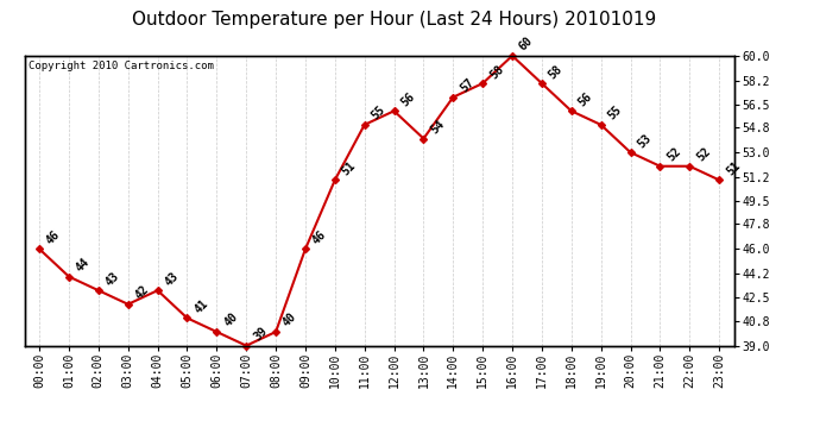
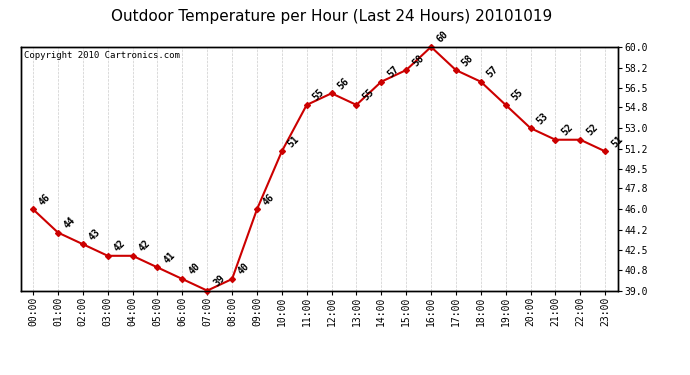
04:00: 43 -> 42
13:00: 54 -> 55
18:00: 56 -> 57
